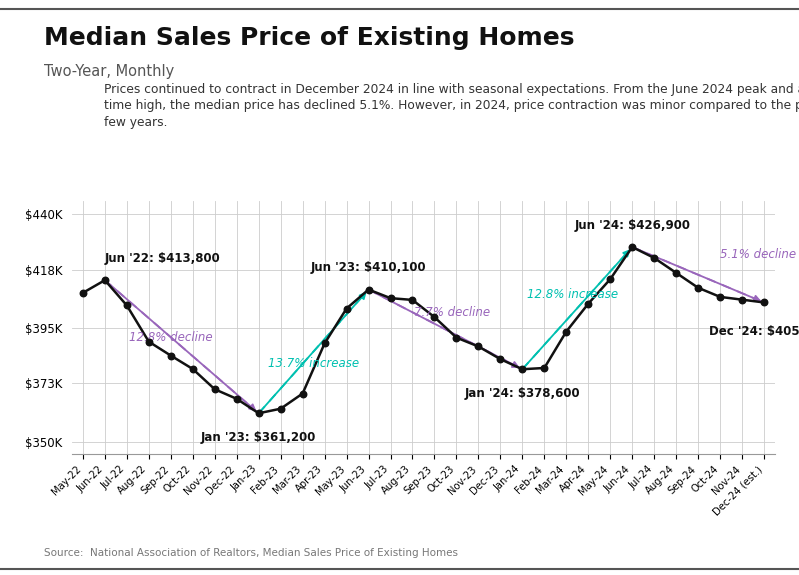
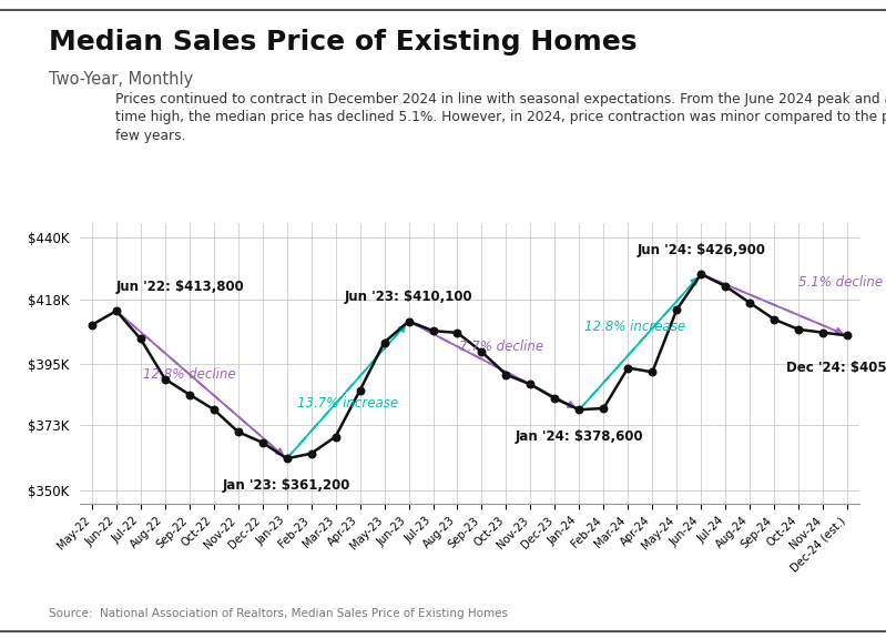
Apr-23: $388.8K -> $385.5K
Apr-24: $404.5K -> $392.0K
